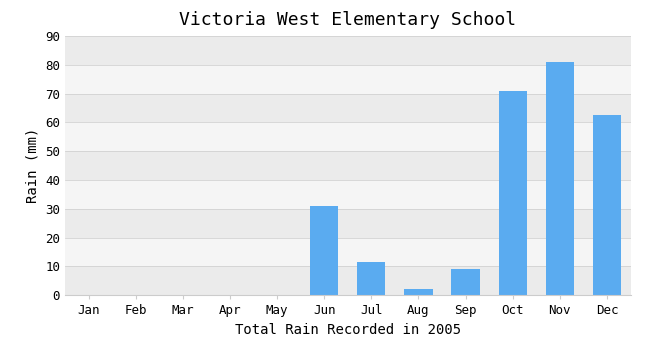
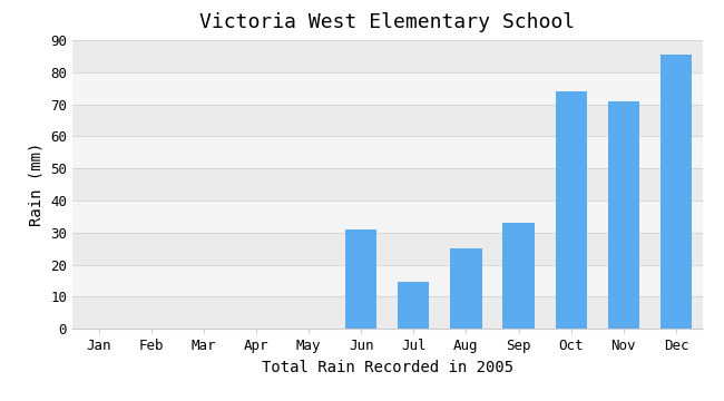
Jul: 11.5 -> 14.5
Aug: 2.0 -> 25.0
Sep: 9.0 -> 33.0
Oct: 71.0 -> 74.0
Nov: 81.0 -> 71.0
Dec: 62.5 -> 85.5
